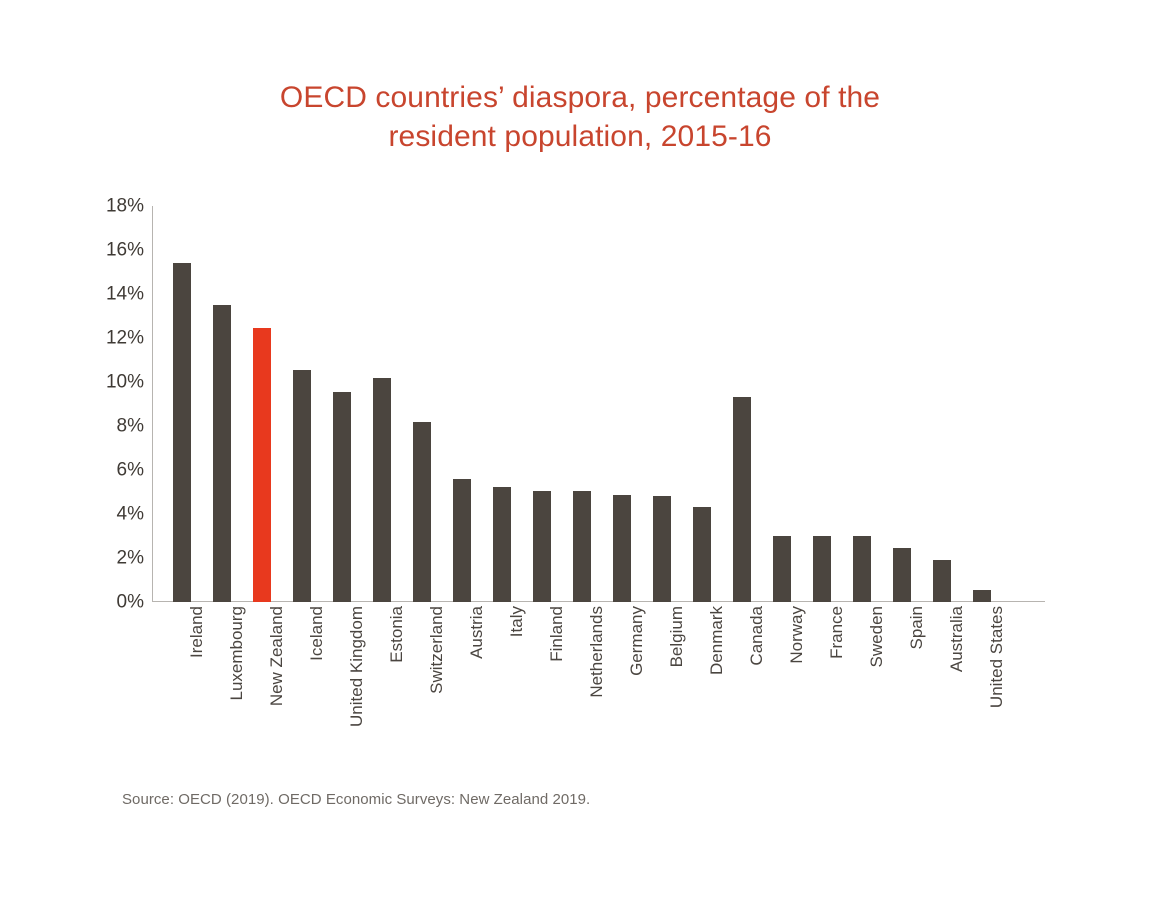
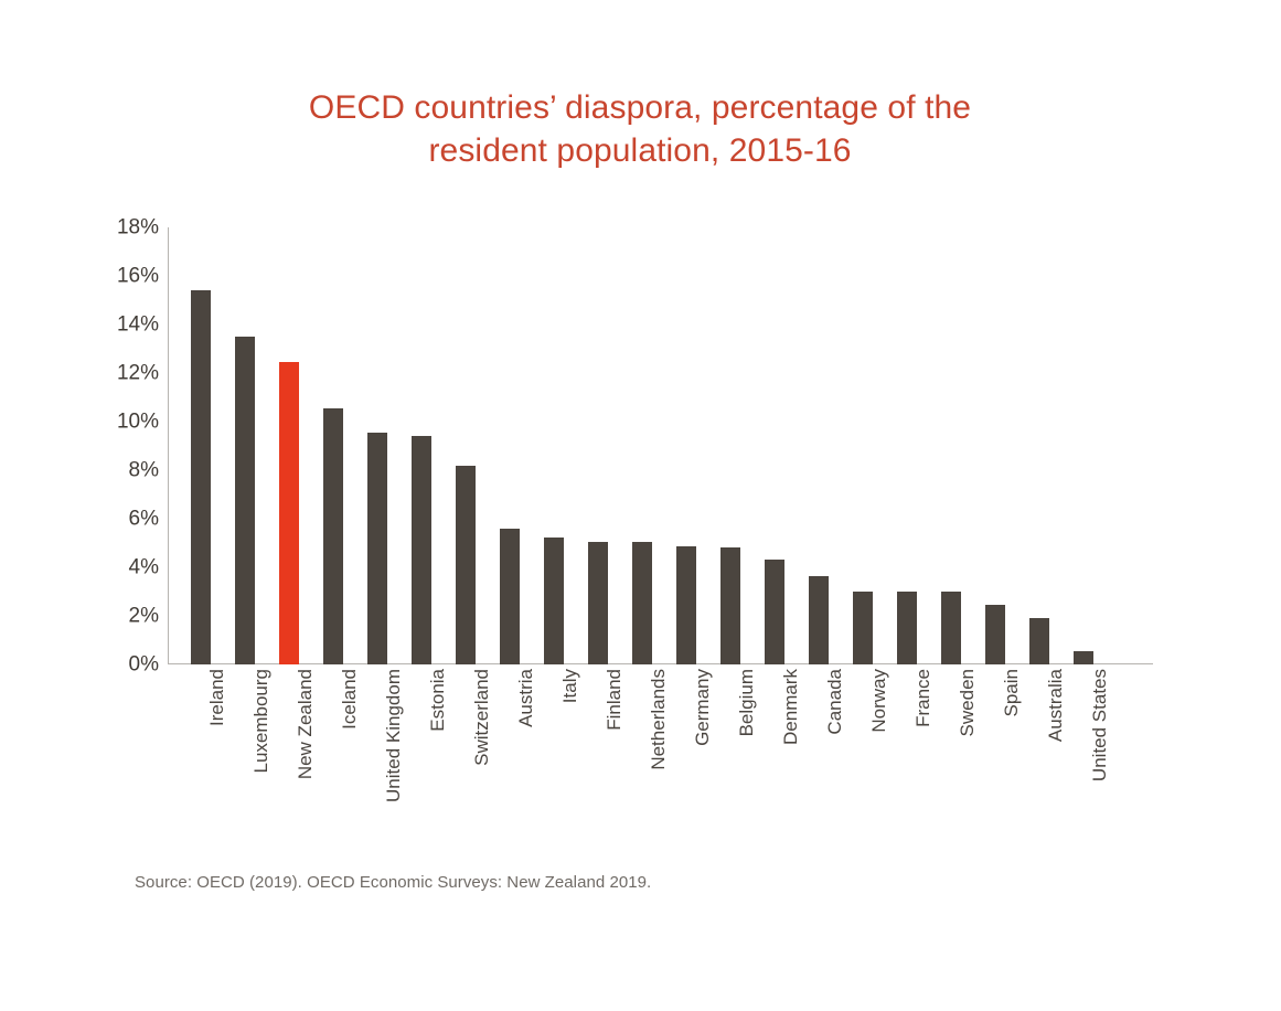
Estonia: 10.2% -> 9.4%
Canada: 9.3% -> 3.6%
